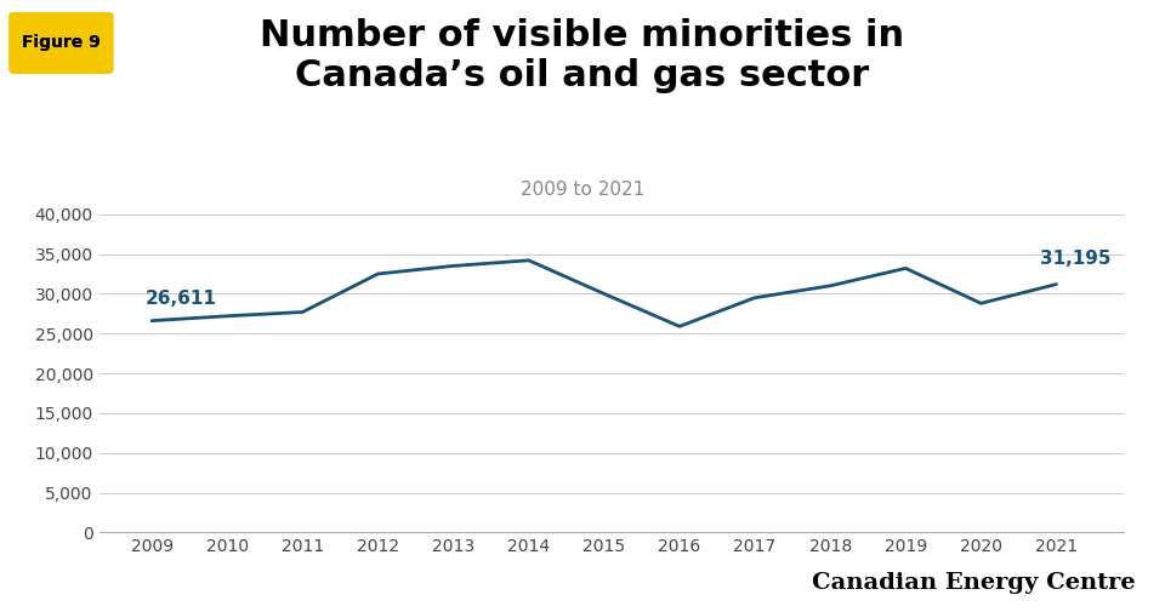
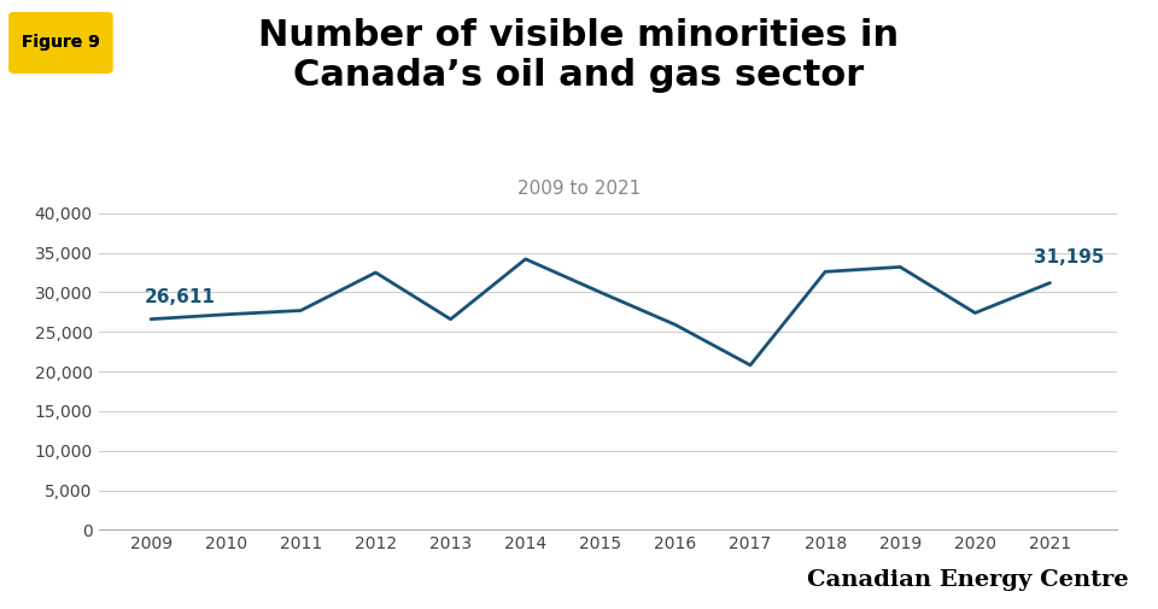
2013: 33,500 -> 26,600
2017: 29,500 -> 20,800
2018: 31,000 -> 32,600
2020: 28,800 -> 27,400
